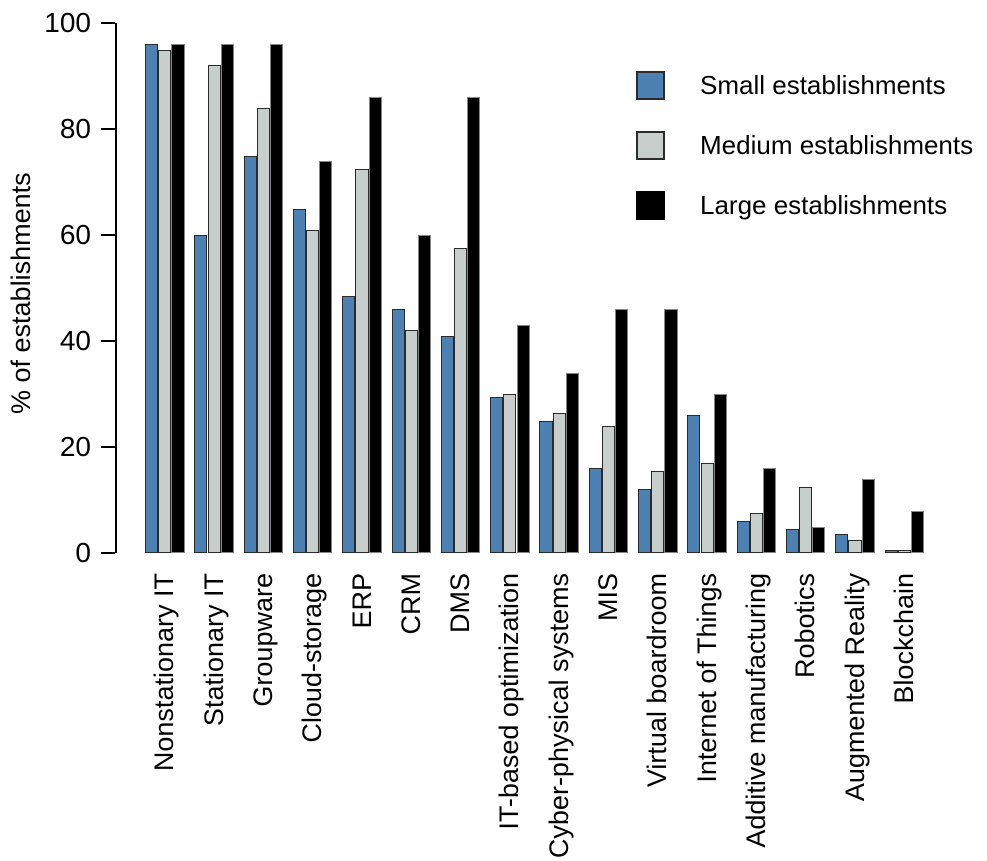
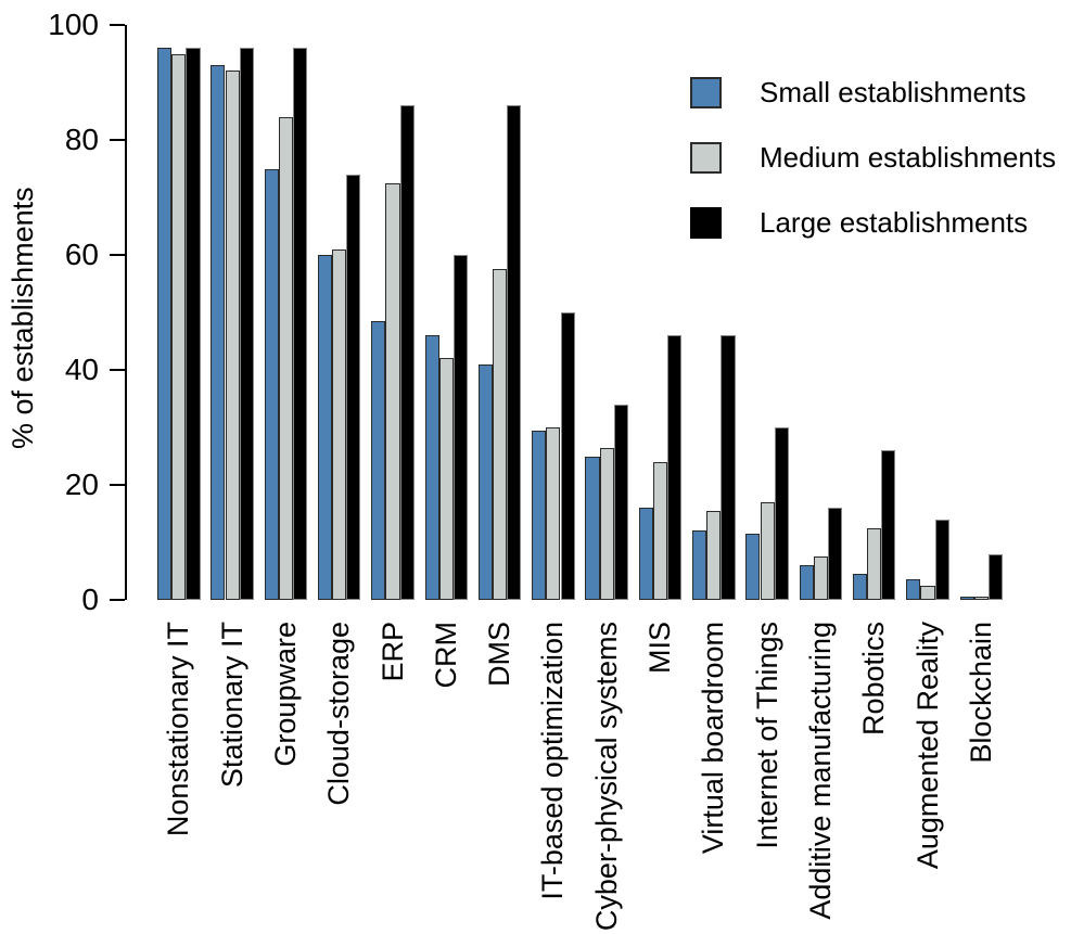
Small establishments/Stationary IT: 60 -> 93
Small establishments/Cloud-storage: 65 -> 60
Large establishments/IT-based optimization: 43 -> 50
Small establishments/Internet of Things: 26 -> 12
Large establishments/Robotics: 5 -> 26
